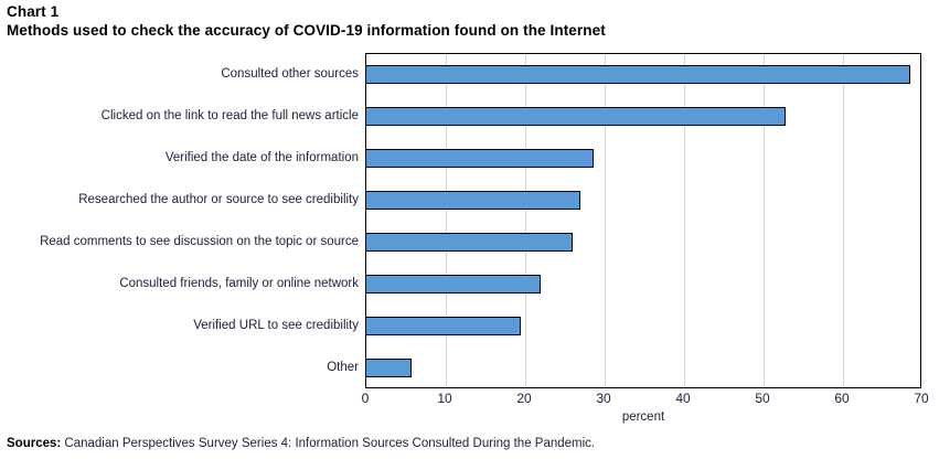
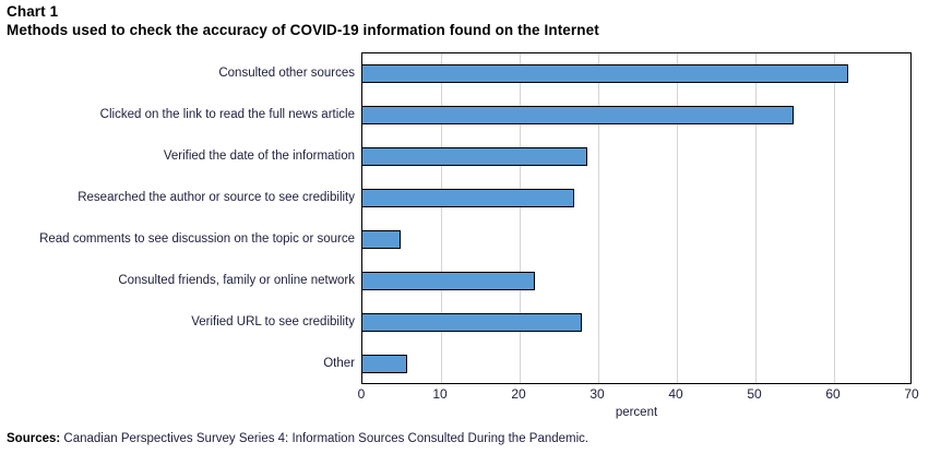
Consulted other sources: 69 -> 62
Clicked on the link to read the full news article: 53 -> 55
Read comments to see discussion on the topic or source: 26 -> 5
Verified URL to see credibility: 20 -> 28
